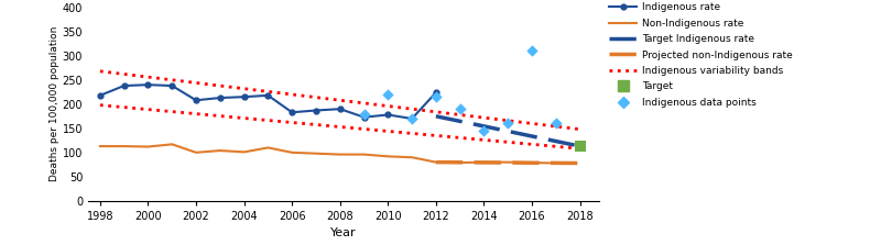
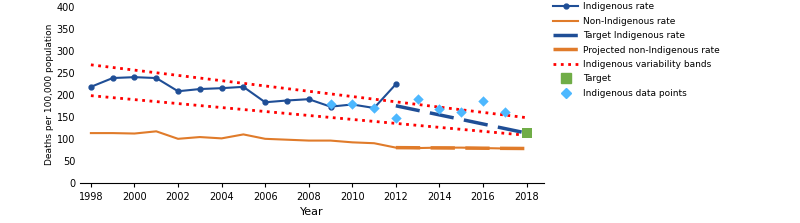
Indigenous data points/2010: 220 -> 178
Indigenous data points/2012: 215 -> 147
Indigenous data points/2014: 145 -> 168
Indigenous data points/2016: 310 -> 187
